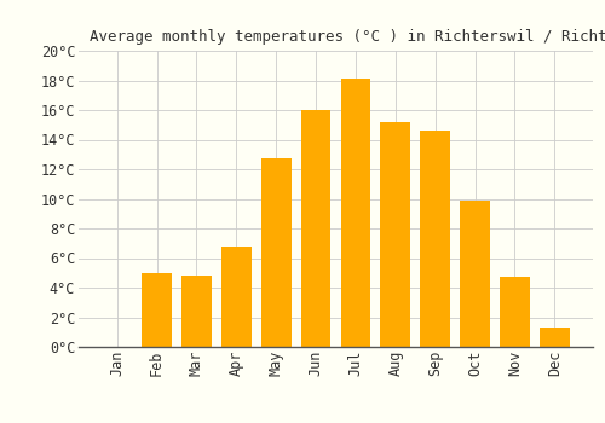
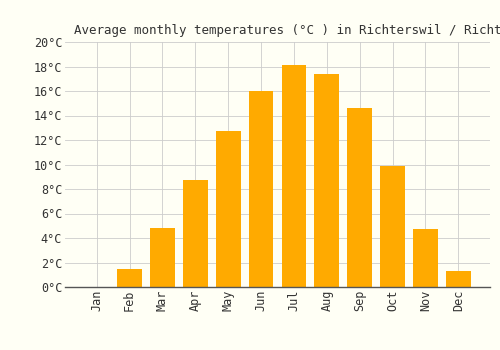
Feb: 5.0°C -> 1.5°C
Apr: 6.8°C -> 8.7°C
Aug: 15.2°C -> 17.4°C
